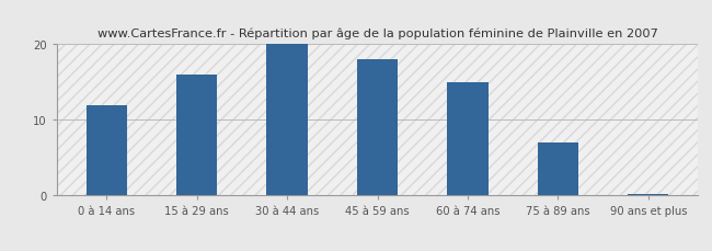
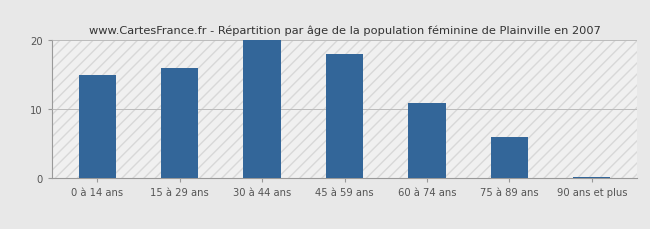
0 à 14 ans: 12.0 -> 15.0
60 à 74 ans: 15.0 -> 11.0
75 à 89 ans: 7.0 -> 6.0
